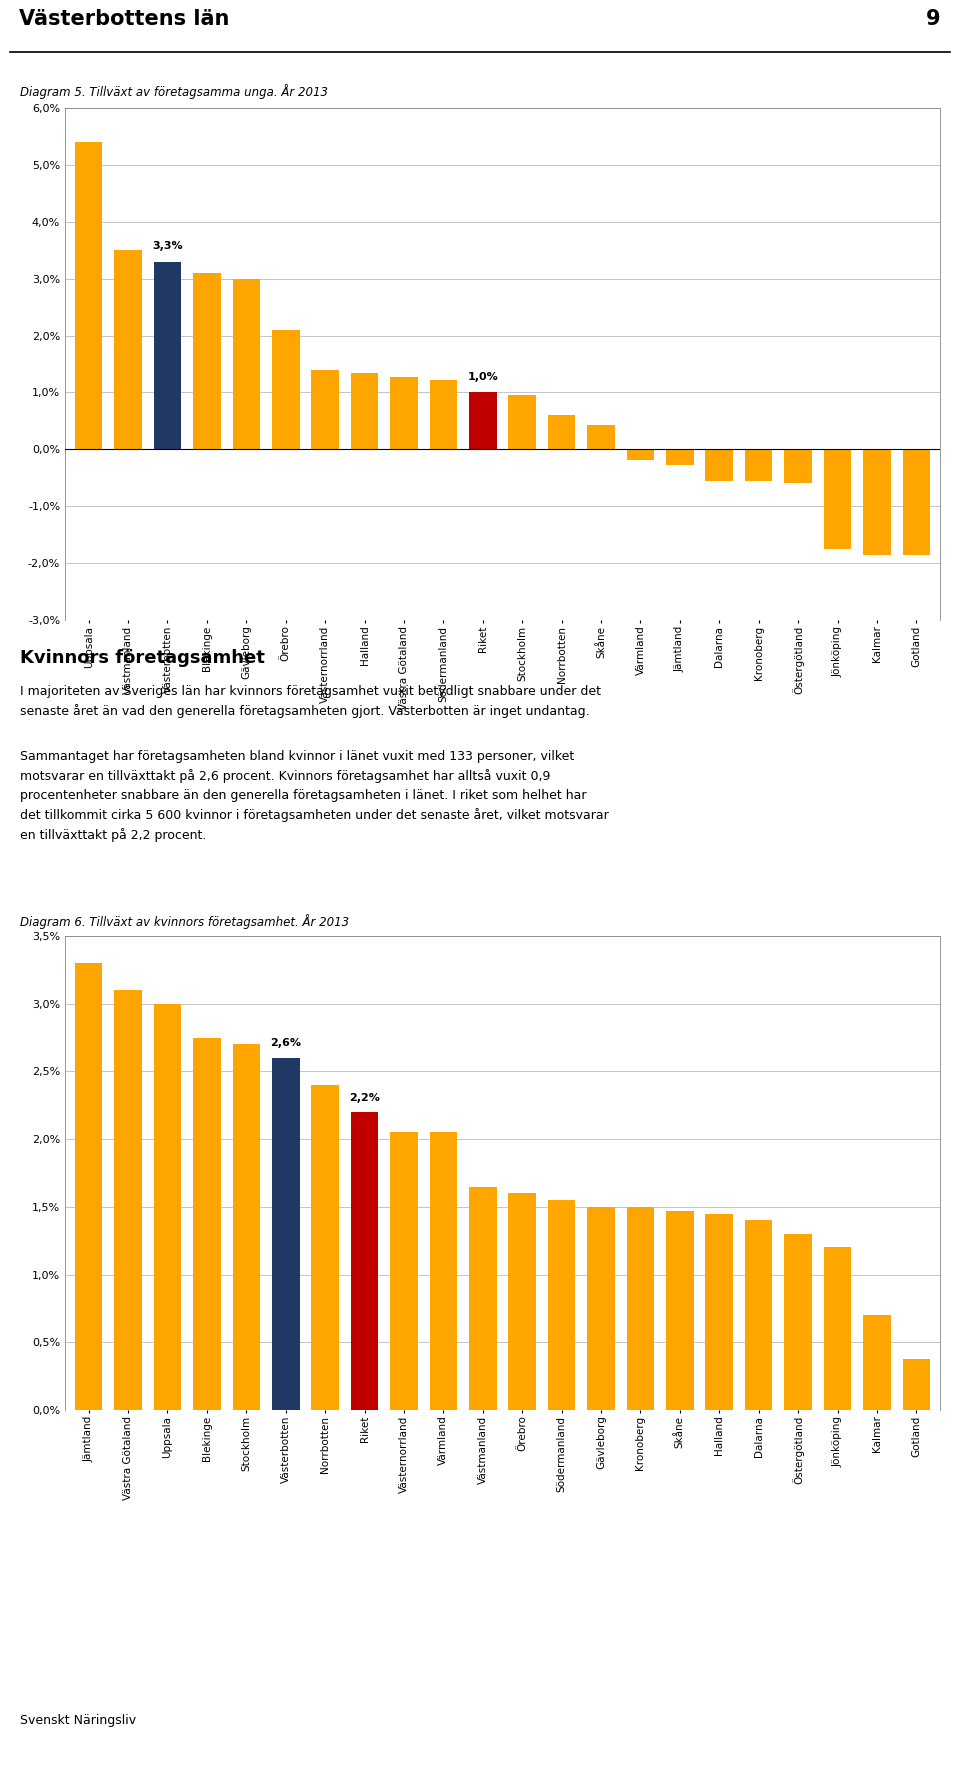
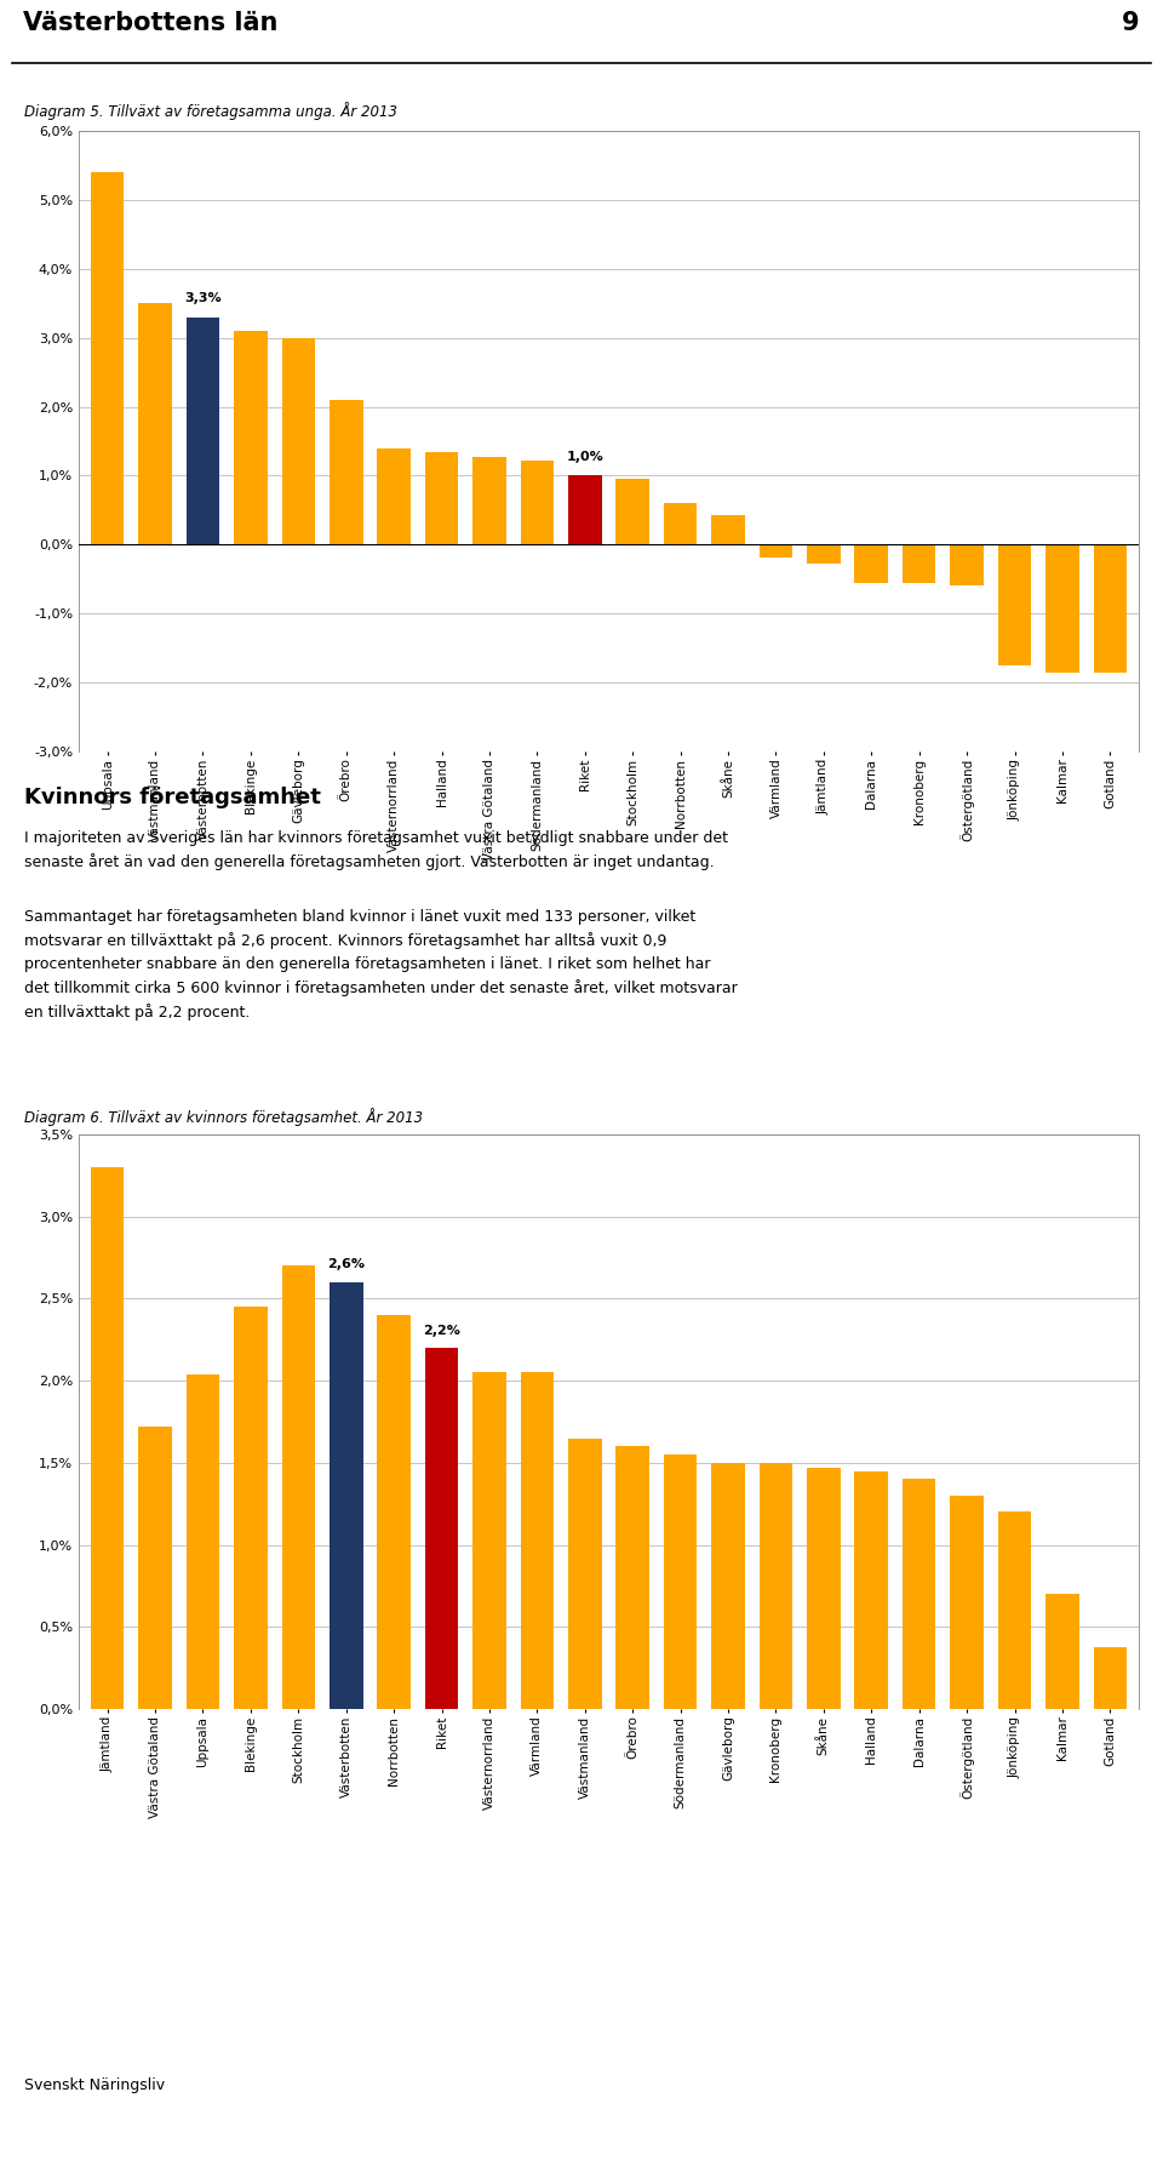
Västra Götaland: 3,10% -> 1,72%
Uppsala: 3,00% -> 2,04%
Blekinge: 2,75% -> 2,45%
